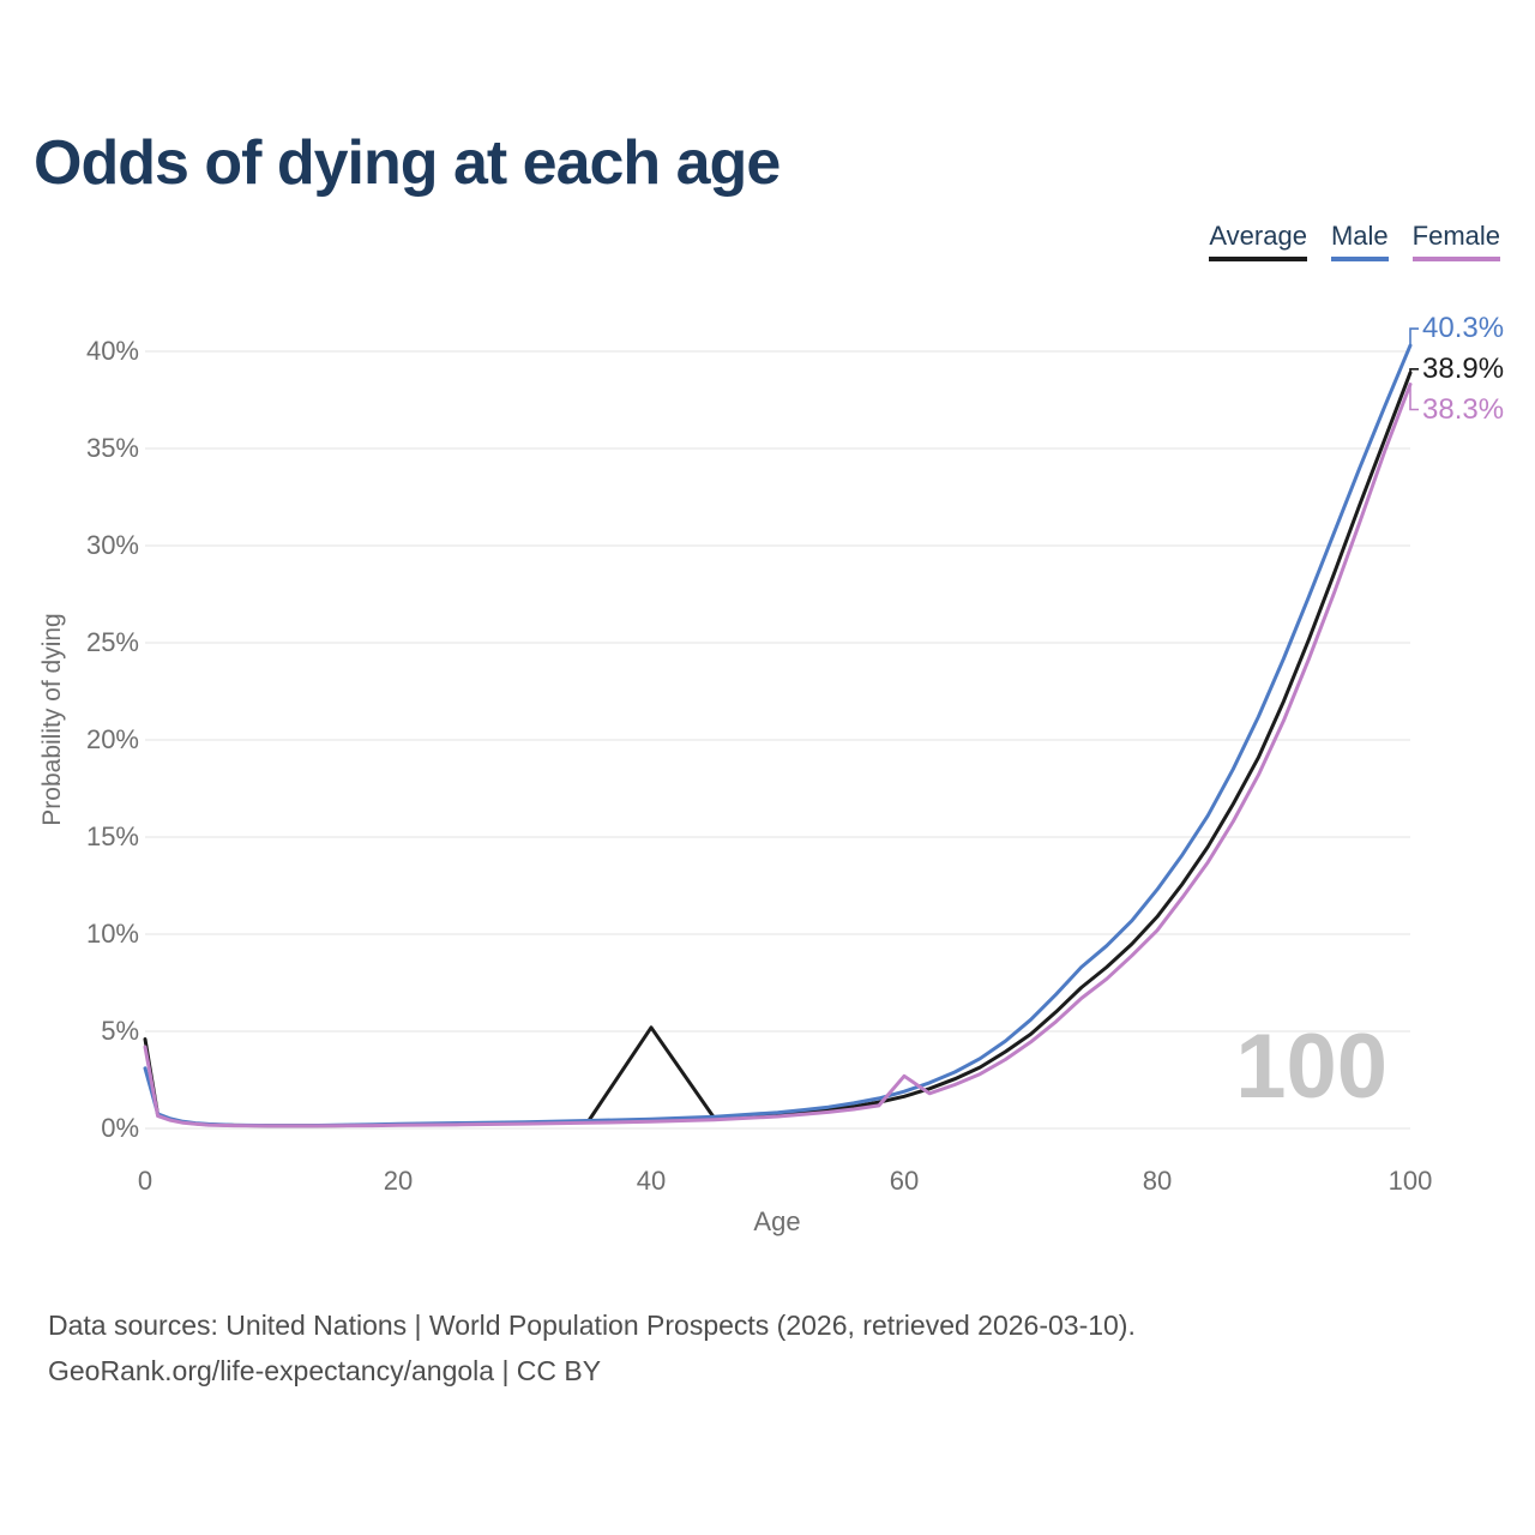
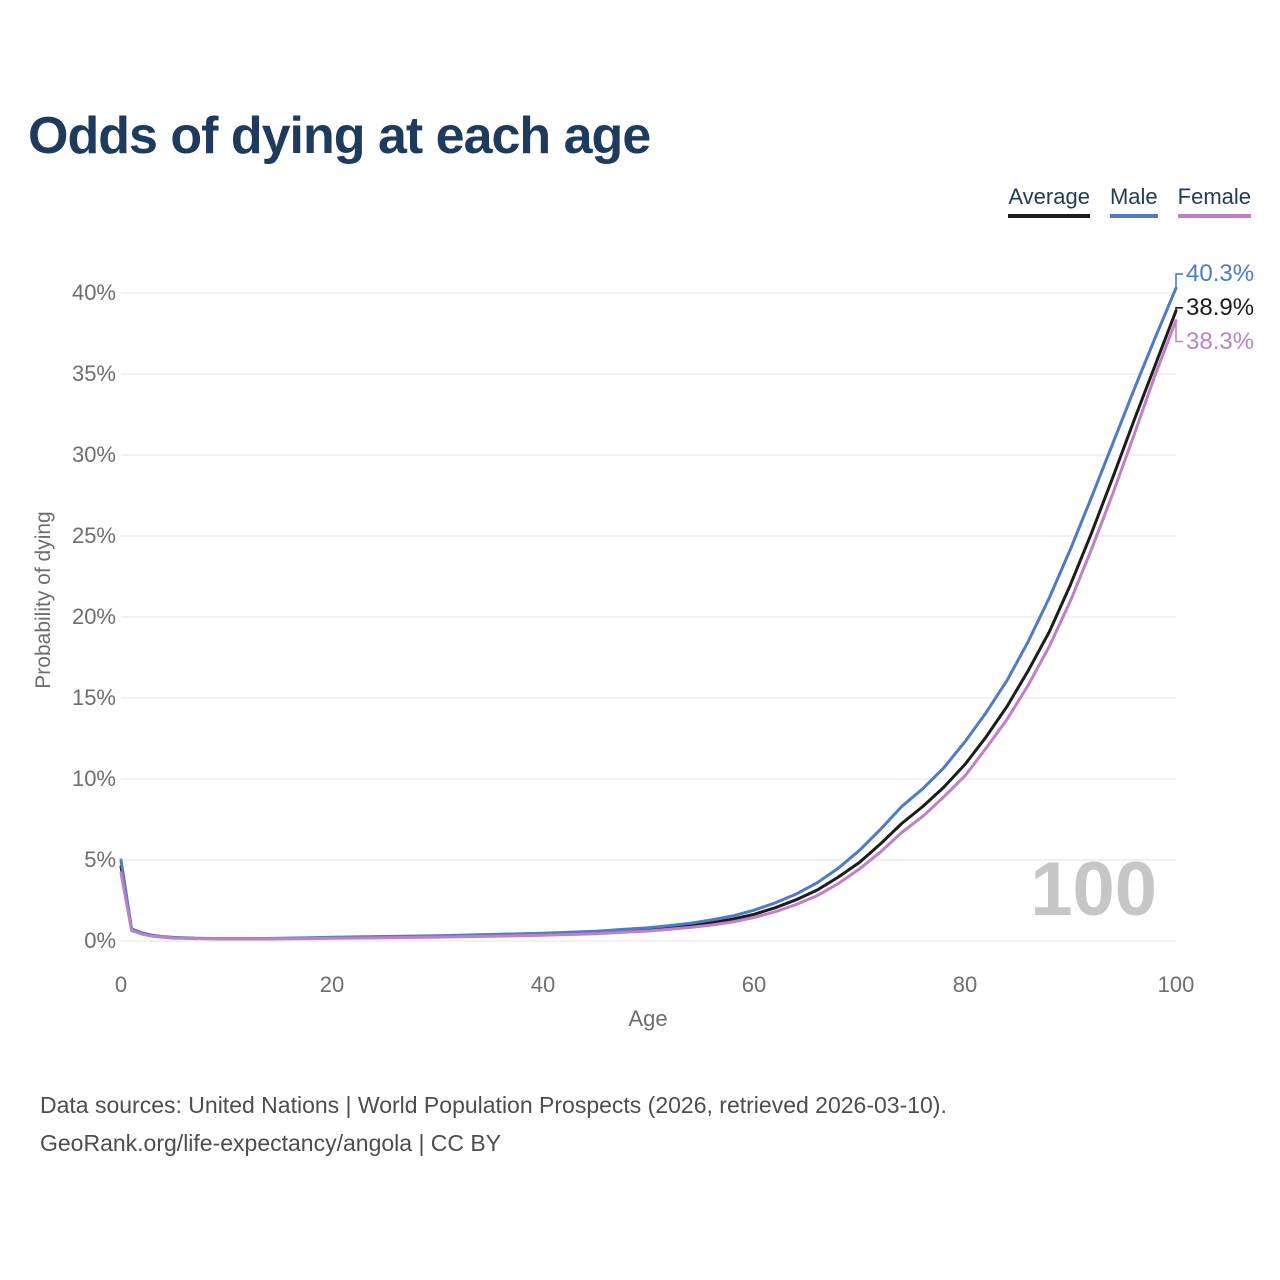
Male/0: 3.1% -> 5.0%
Average/40: 5.2% -> 0.4%
Female/60: 2.7% -> 1.4%
